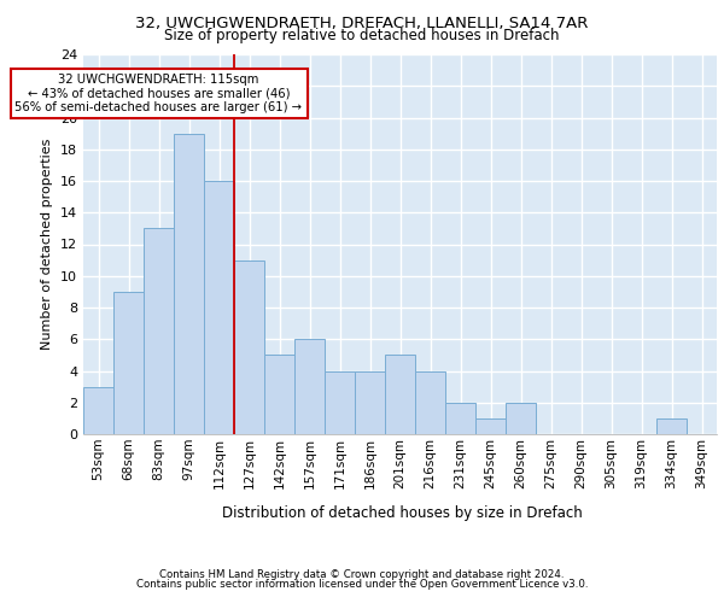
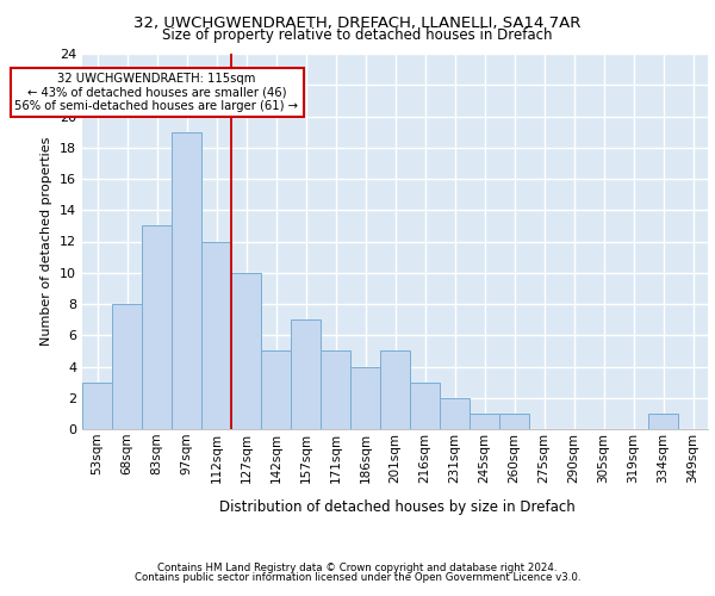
68sqm: 9 -> 8
112sqm: 16 -> 12
127sqm: 11 -> 10
157sqm: 6 -> 7
171sqm: 4 -> 5
216sqm: 4 -> 3
260sqm: 2 -> 1
